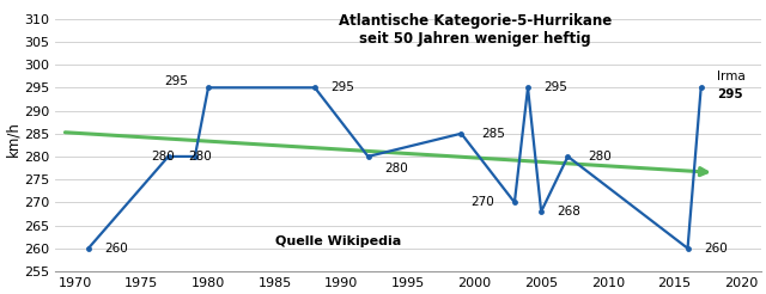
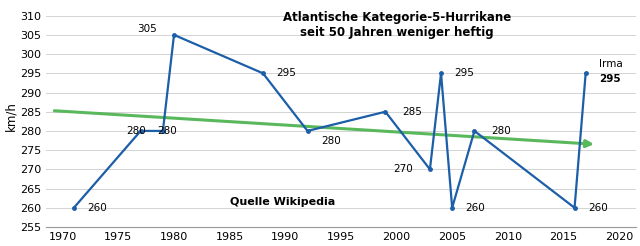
1980: 295 -> 305
2005: 268 -> 260
